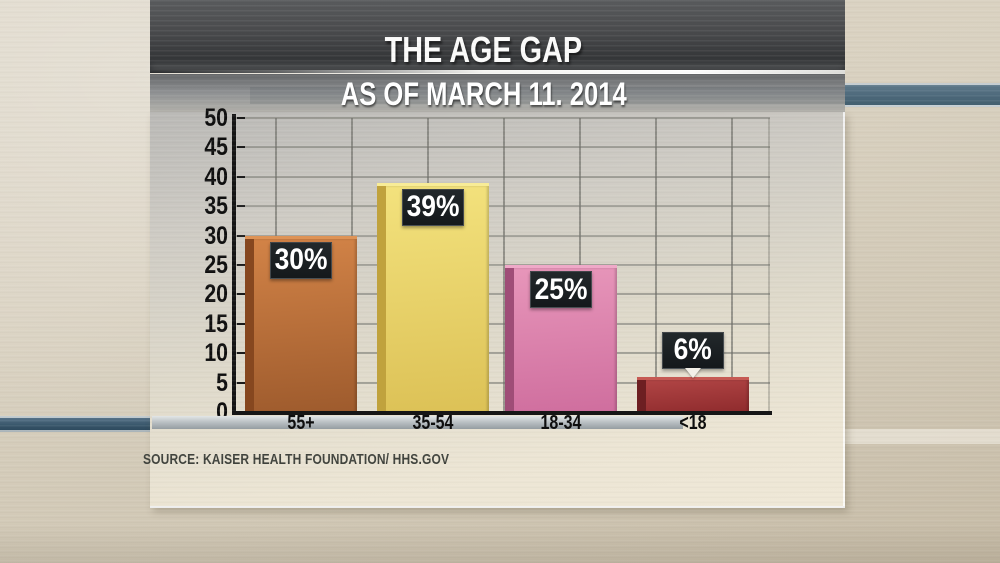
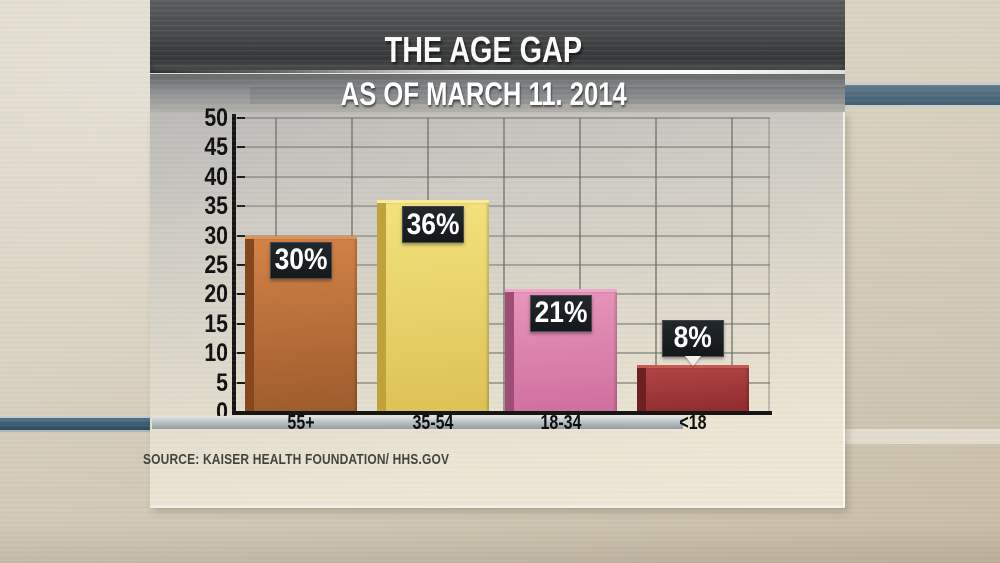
35-54: 39% -> 36%
18-34: 25% -> 21%
<18: 6% -> 8%
